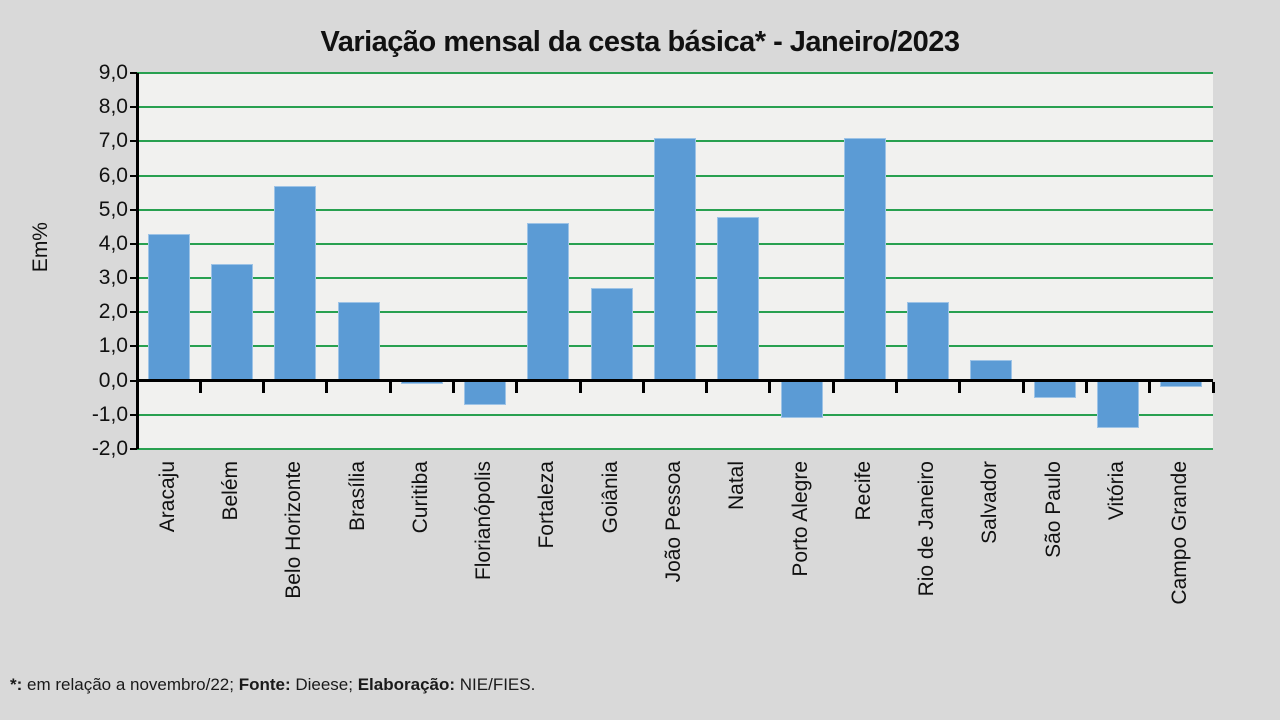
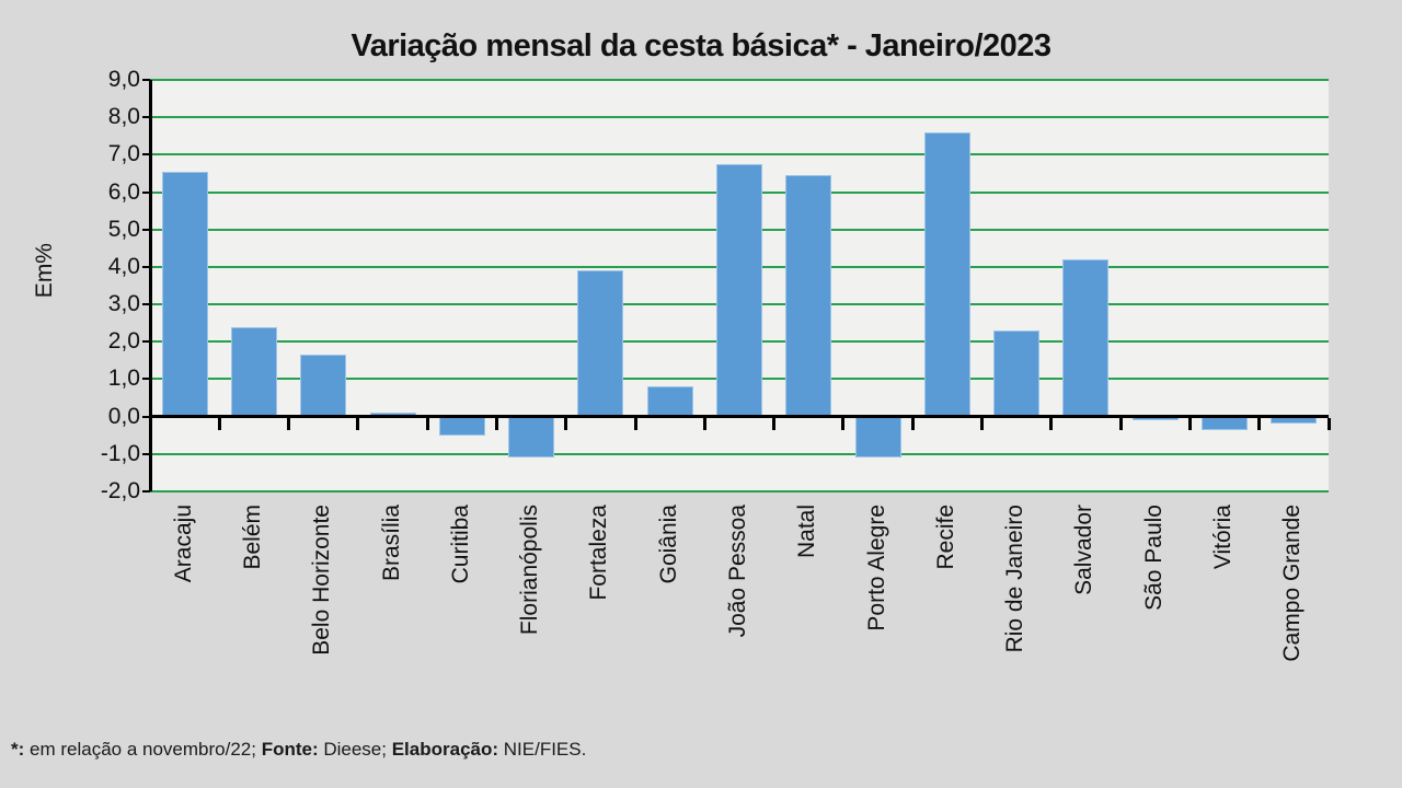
Aracaju: 4,3 -> 6,5
Belém: 3,4 -> 2,4
Belo Horizonte: 5,7 -> 1,6
Brasília: 2,3 -> 0,1
Curitiba: -0,1 -> -0,5
Florianópolis: -0,7 -> -1,1
Fortaleza: 4,6 -> 3,9
Goiânia: 2,7 -> 0,8
João Pessoa: 7,1 -> 6,8
Natal: 4,8 -> 6,5
Recife: 7,1 -> 7,6
Salvador: 0,6 -> 4,2
São Paulo: -0,5 -> -0,1
Vitória: -1,4 -> -0,3
